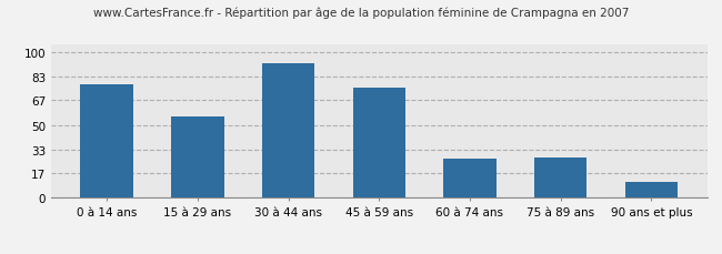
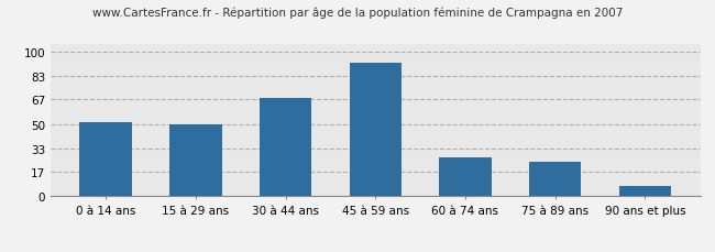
0 à 14 ans: 78 -> 51
15 à 29 ans: 56 -> 50
30 à 44 ans: 92 -> 68
45 à 59 ans: 76 -> 92
75 à 89 ans: 28 -> 24
90 ans et plus: 11 -> 7
